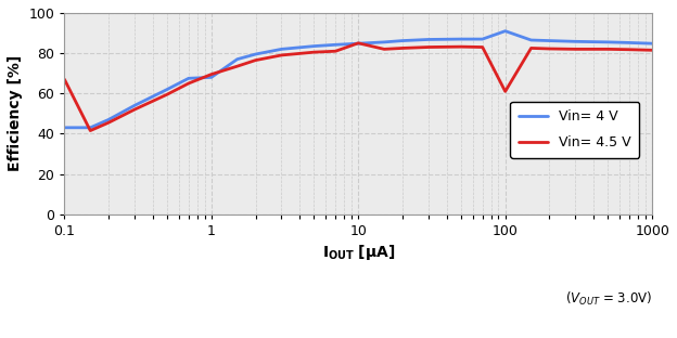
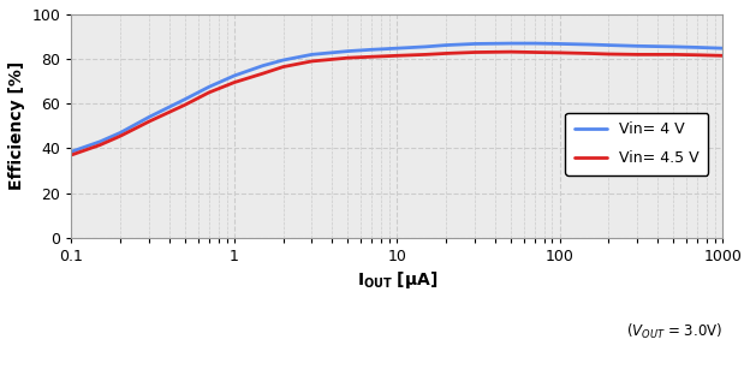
Vin= 4 V/0.1: 43 -> 38
Vin= 4.5 V/0.1: 67 -> 37
Vin= 4 V/1: 68 -> 72
Vin= 4.5 V/10: 85 -> 82
Vin= 4 V/100: 91 -> 87
Vin= 4.5 V/100: 61 -> 83
